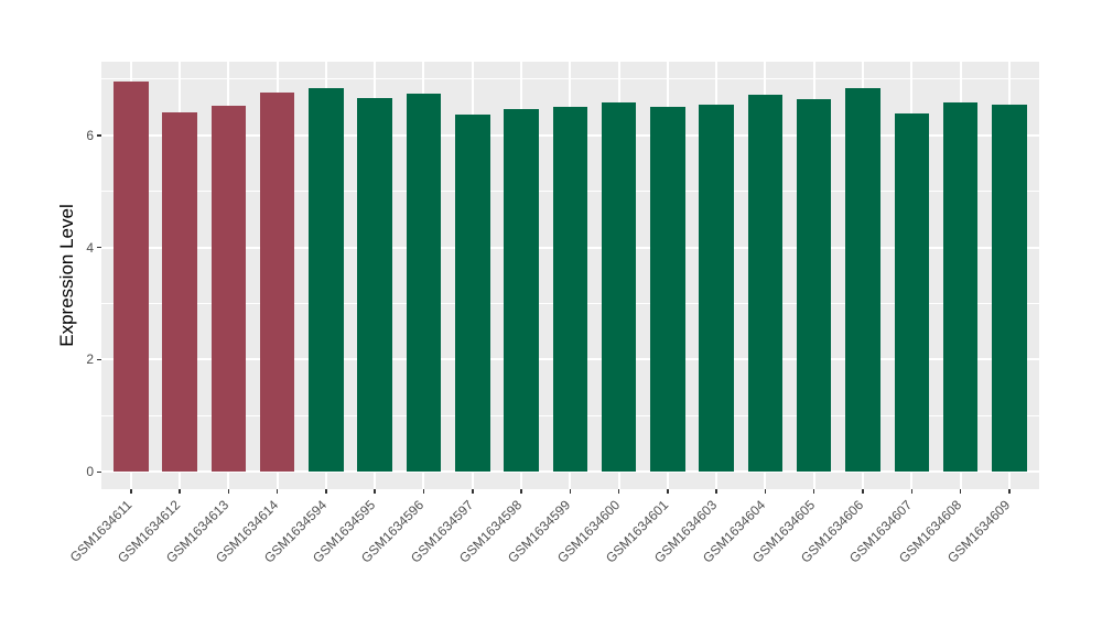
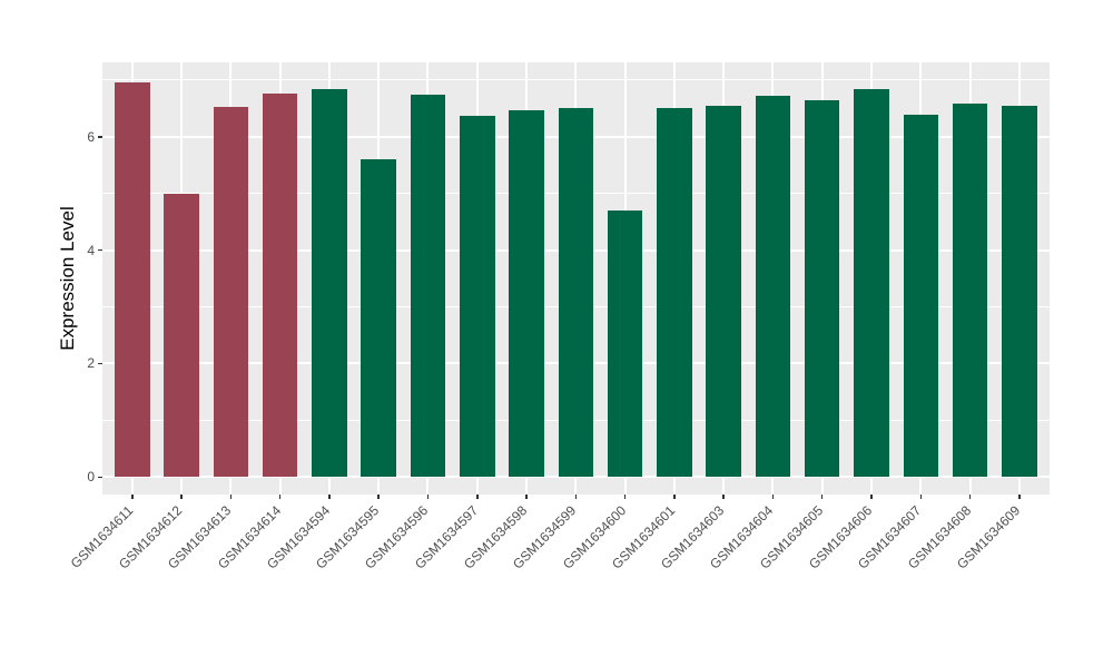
GSM1634612: 6.4 -> 5.0
GSM1634595: 6.7 -> 5.6
GSM1634600: 6.6 -> 4.7
